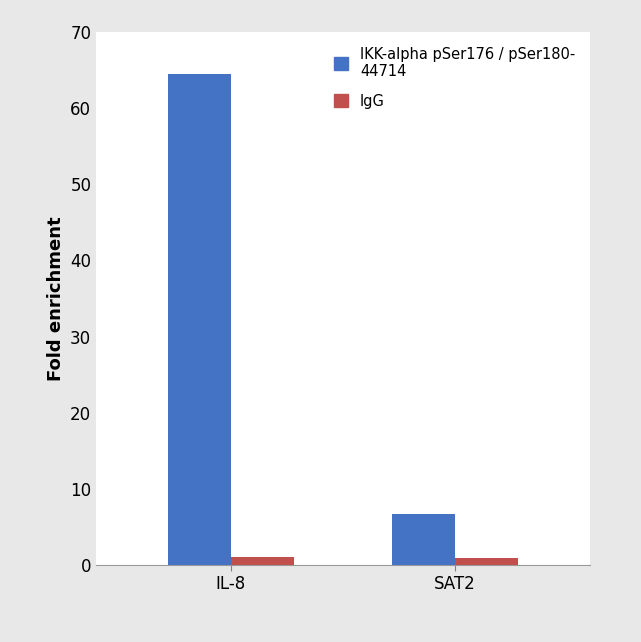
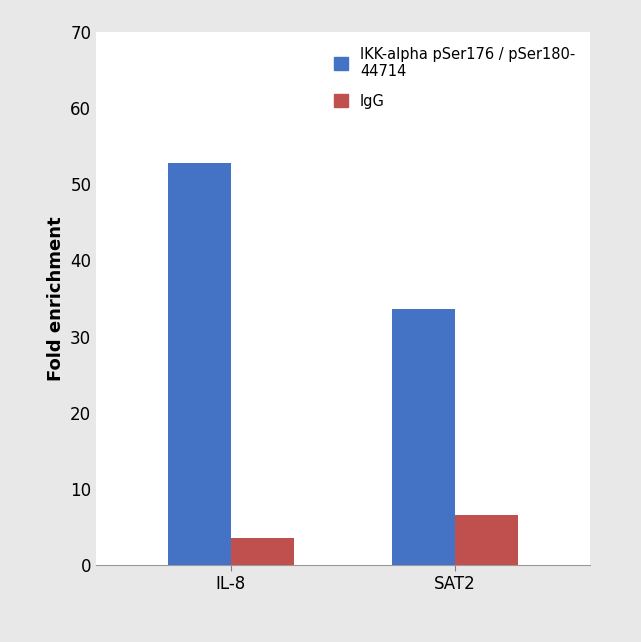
IKK-alpha pSer176 / pSer180- 44714/IL-8: 64.5 -> 52.8
IgG/IL-8: 1.0 -> 3.6
IKK-alpha pSer176 / pSer180- 44714/SAT2: 6.7 -> 33.6
IgG/SAT2: 0.9 -> 6.6
